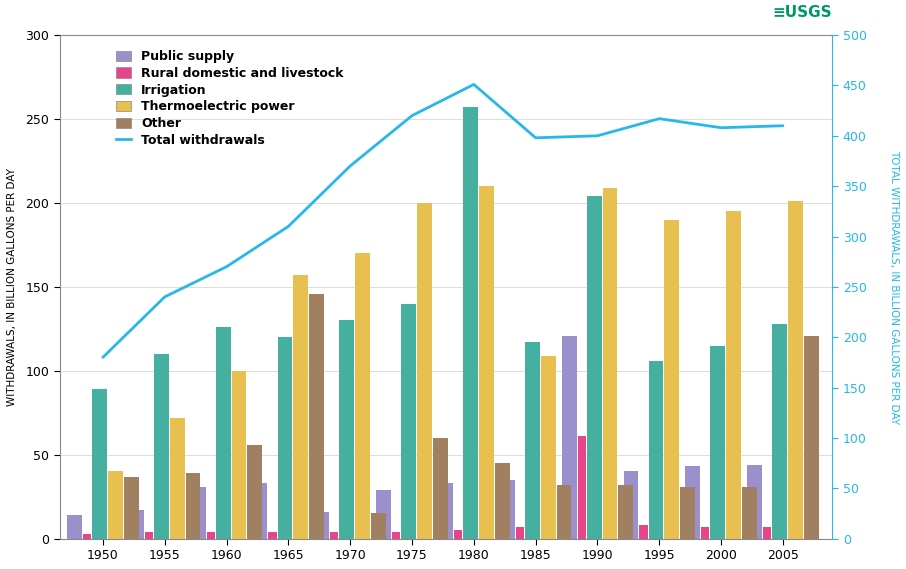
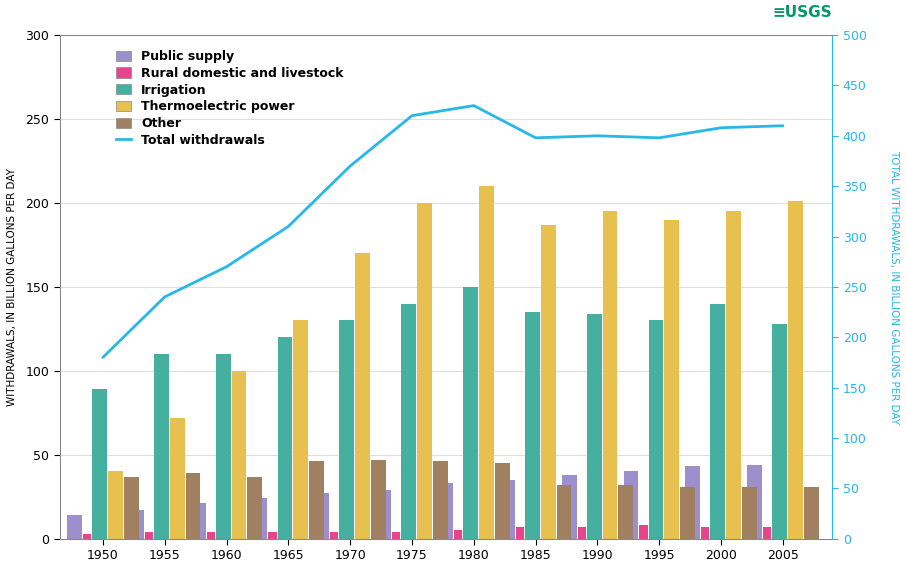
Public supply/1960: 31 -> 21
Irrigation/1960: 126 -> 110
Other/1960: 56 -> 37
Public supply/1965: 33 -> 24
Thermoelectric power/1965: 157 -> 130
Other/1965: 146 -> 46
Public supply/1970: 16 -> 27
Other/1970: 15 -> 47
Other/1975: 60 -> 46
Irrigation/1980: 257 -> 150
Total withdrawals/1980: 451 -> 430
Irrigation/1985: 117 -> 135
Thermoelectric power/1985: 109 -> 187
Public supply/1990: 121 -> 38
Rural domestic and livestock/1990: 61 -> 7
Irrigation/1990: 204 -> 134
Thermoelectric power/1990: 209 -> 195
Irrigation/1995: 106 -> 130
Total withdrawals/1995: 417 -> 398
Irrigation/2000: 115 -> 140
Other/2005: 121 -> 31
